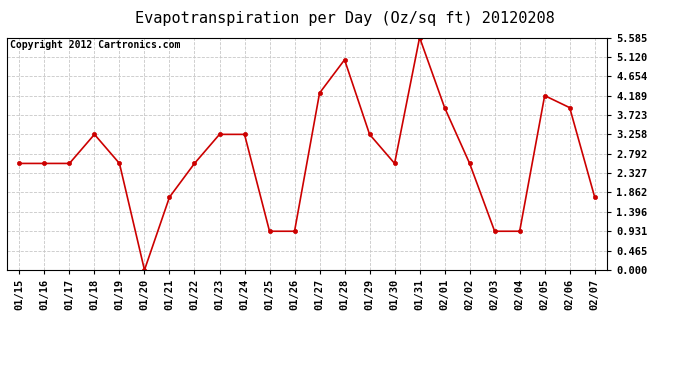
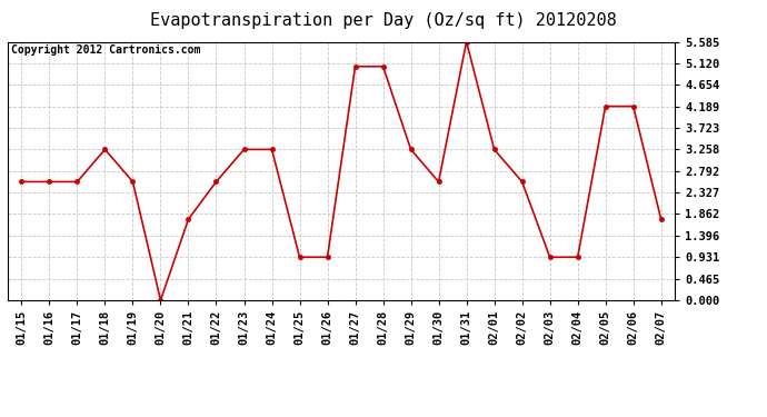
01/27: 4.25 -> 5.05
02/01: 3.90 -> 3.26
02/06: 3.90 -> 4.19
